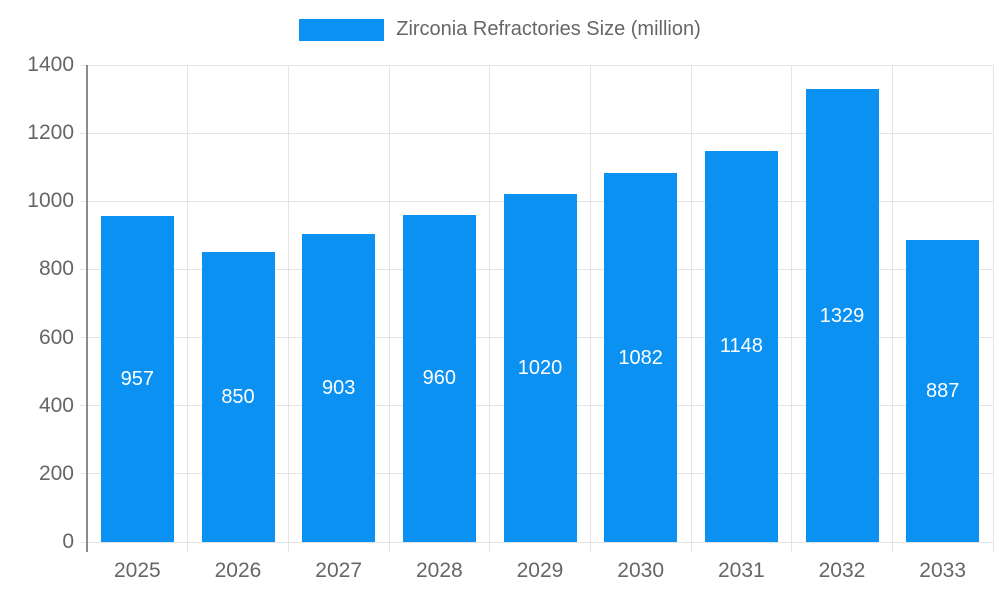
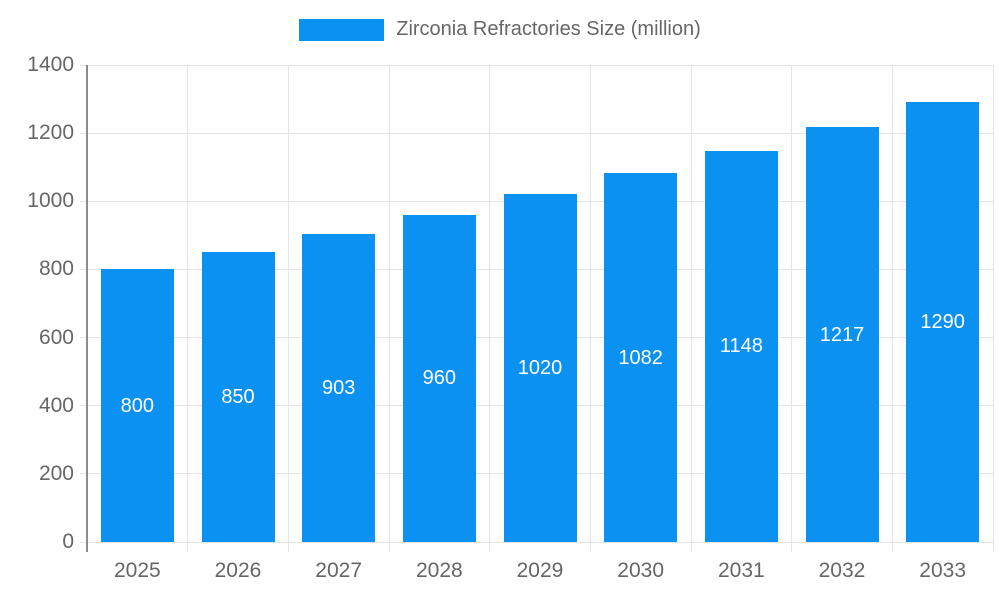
2025: 957 -> 800
2032: 1329 -> 1217
2033: 887 -> 1290
